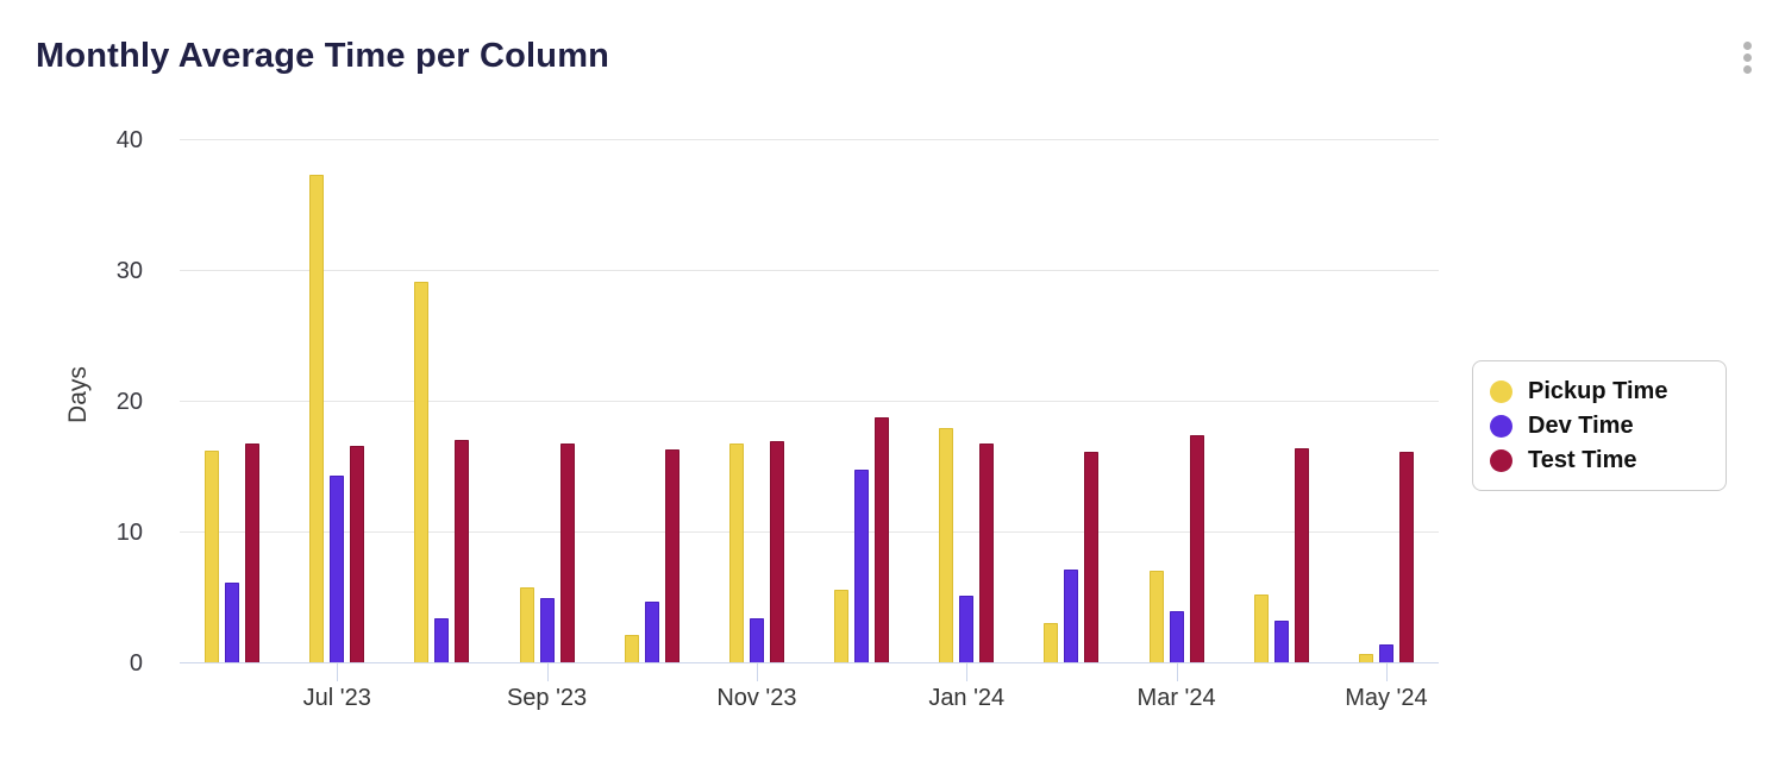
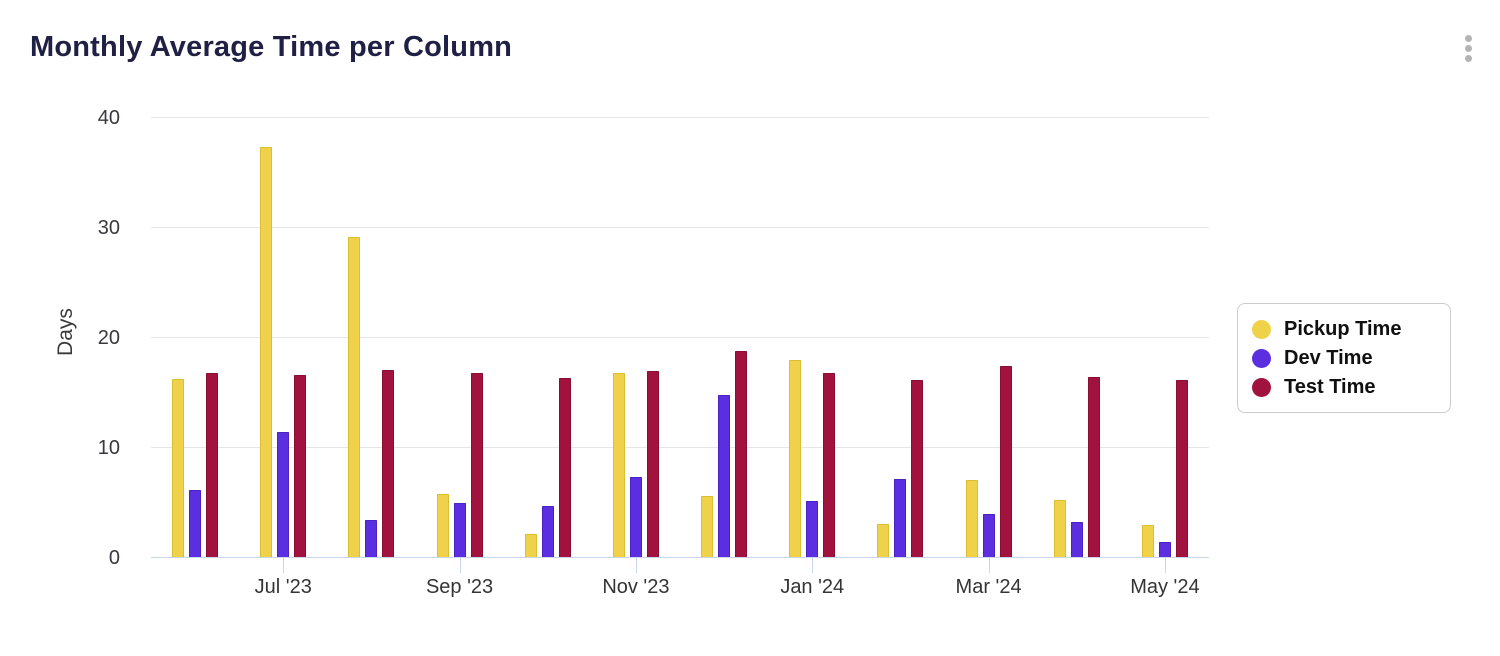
Dev Time/Jul '23: 14.4 -> 11.5
Dev Time/Nov '23: 3.5 -> 7.4
Pickup Time/May '24: 0.7 -> 3.0
